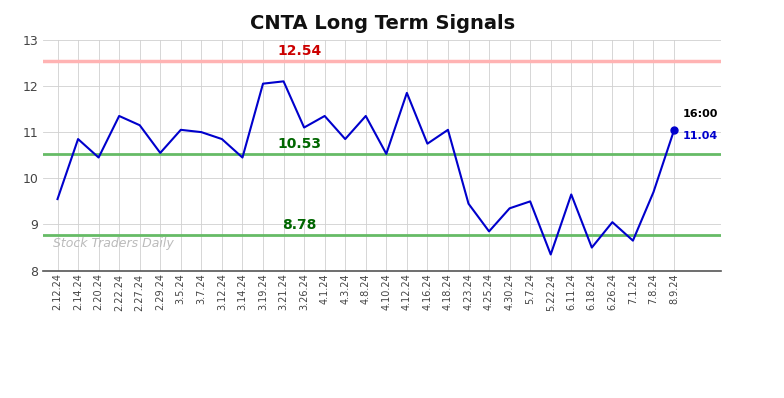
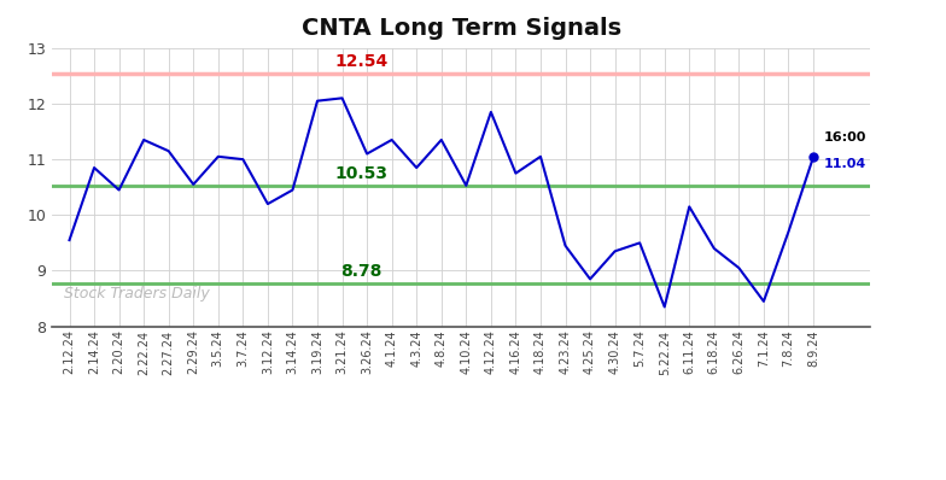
3.12.24: 10.85 -> 10.20
6.11.24: 9.65 -> 10.15
6.18.24: 8.50 -> 9.40
7.1.24: 8.65 -> 8.45
